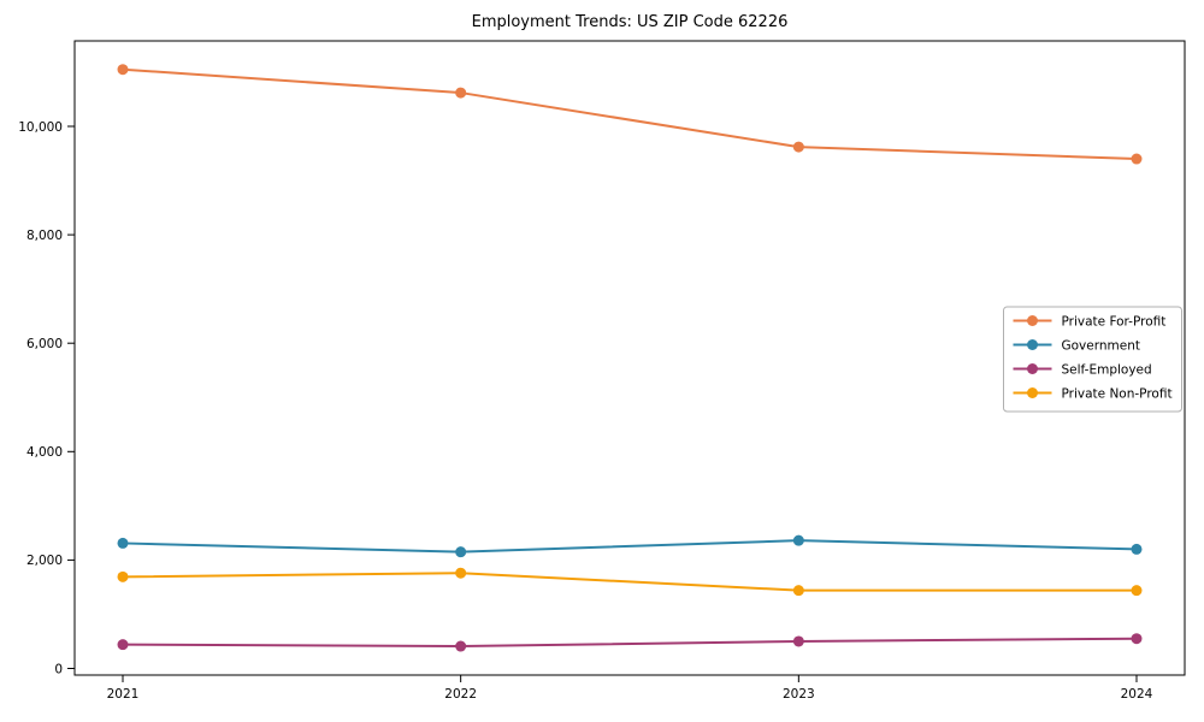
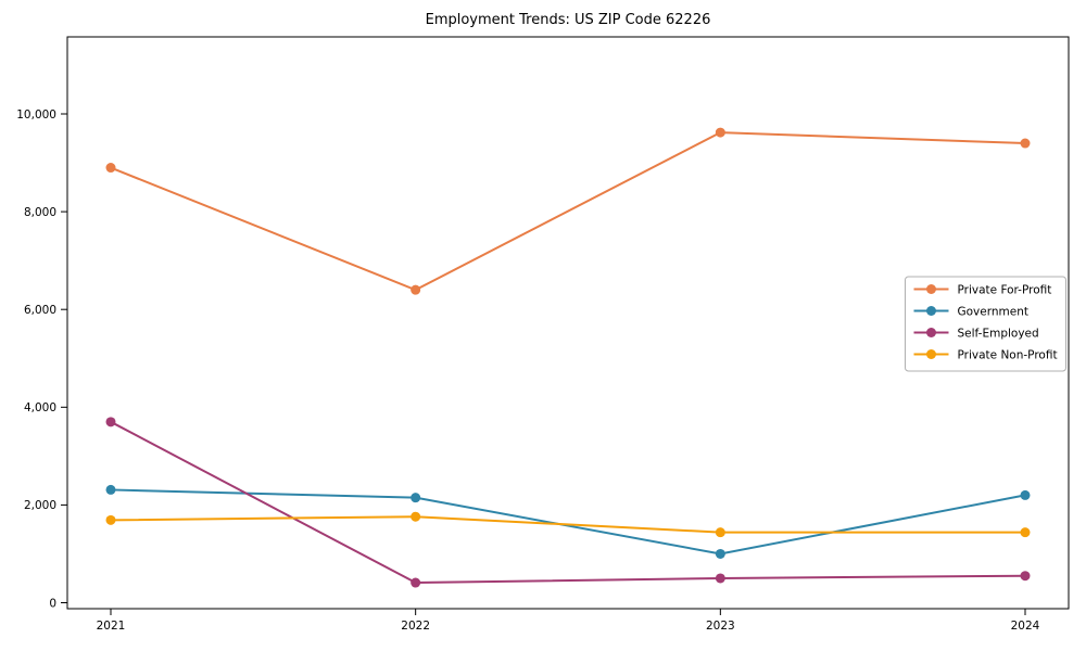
Private For-Profit/2021: 11000 -> 8900
Self-Employed/2021: 400 -> 3700
Private For-Profit/2022: 10600 -> 6400
Government/2023: 2400 -> 1000
